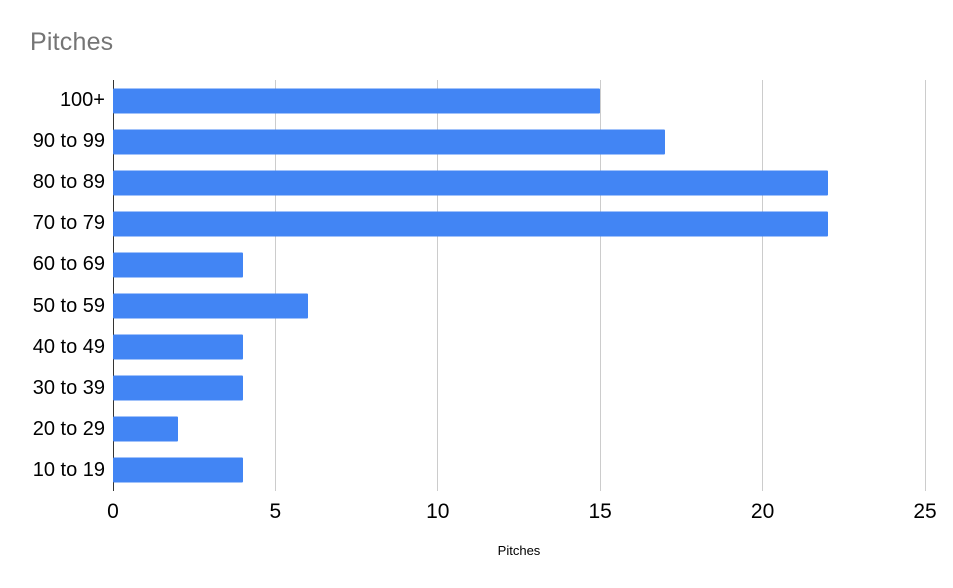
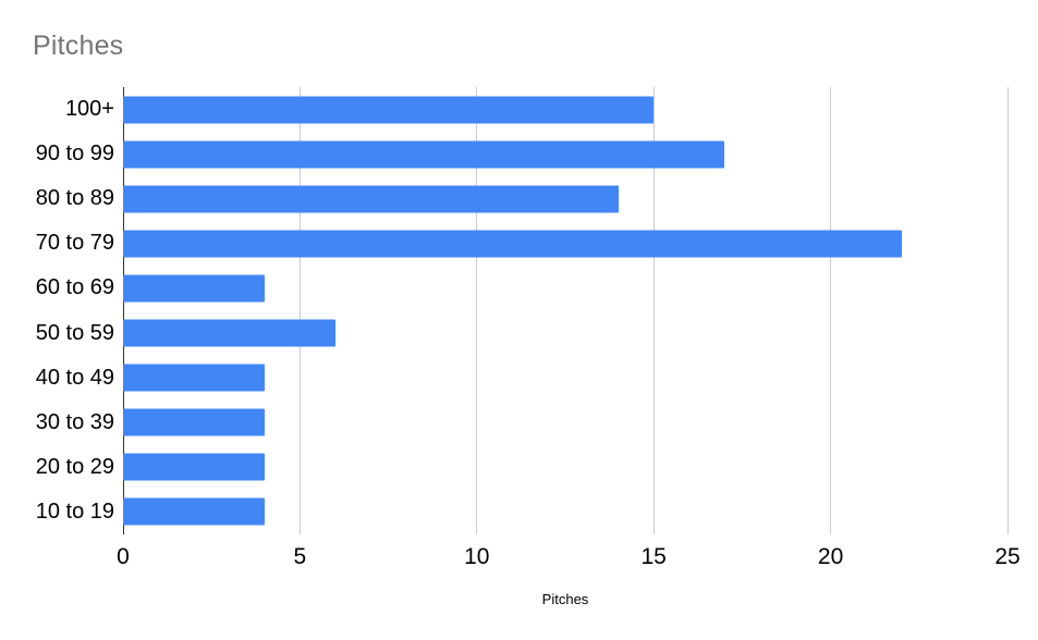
80 to 89: 22 -> 14
20 to 29: 2 -> 4
